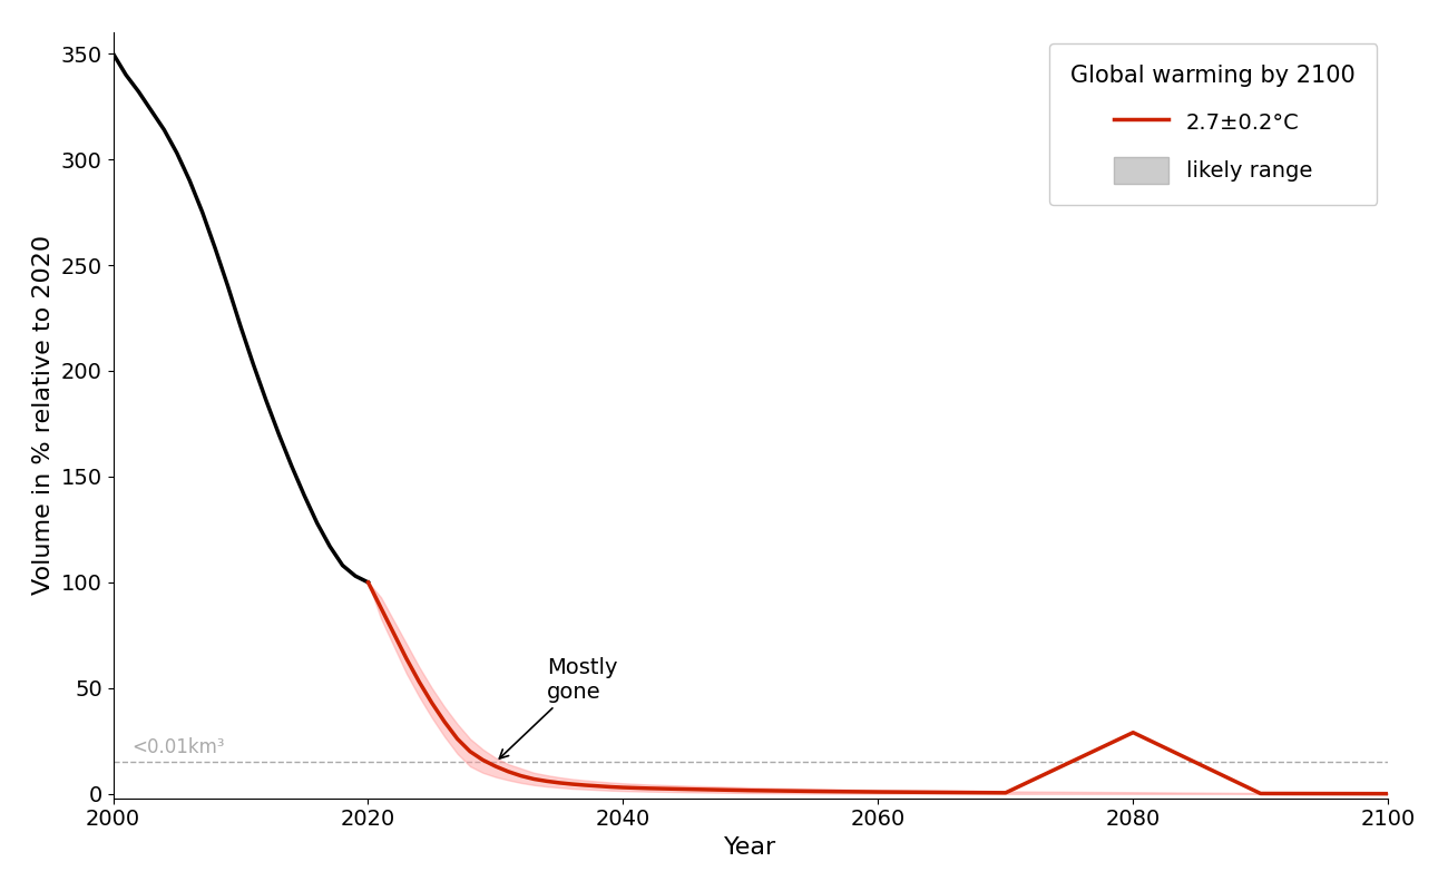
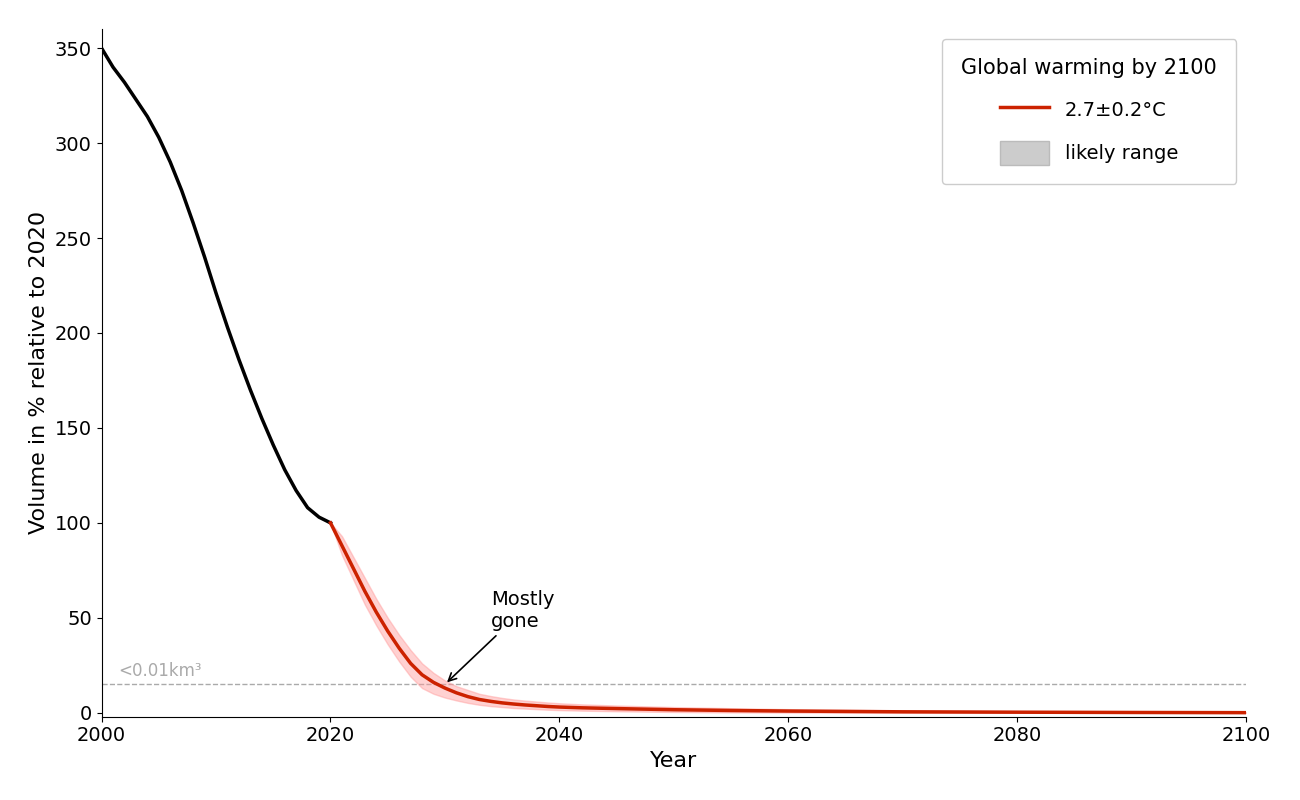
2.7±0.2°C/2080: 29 -> 0
